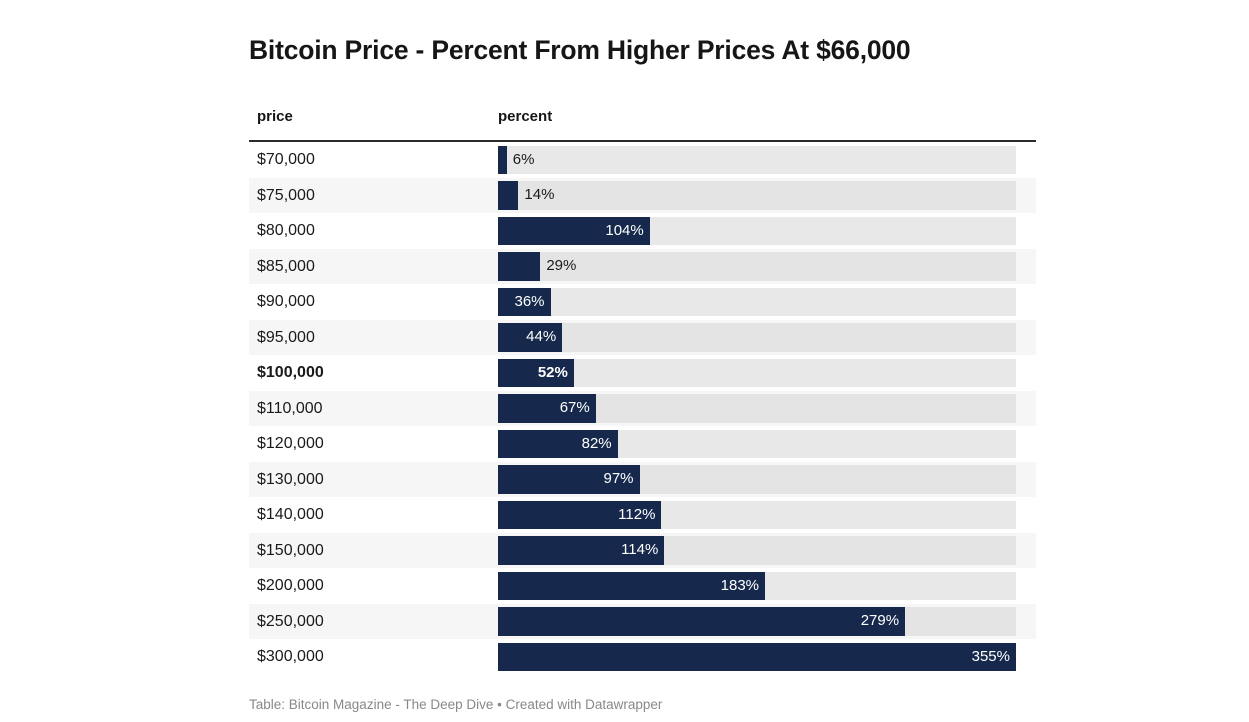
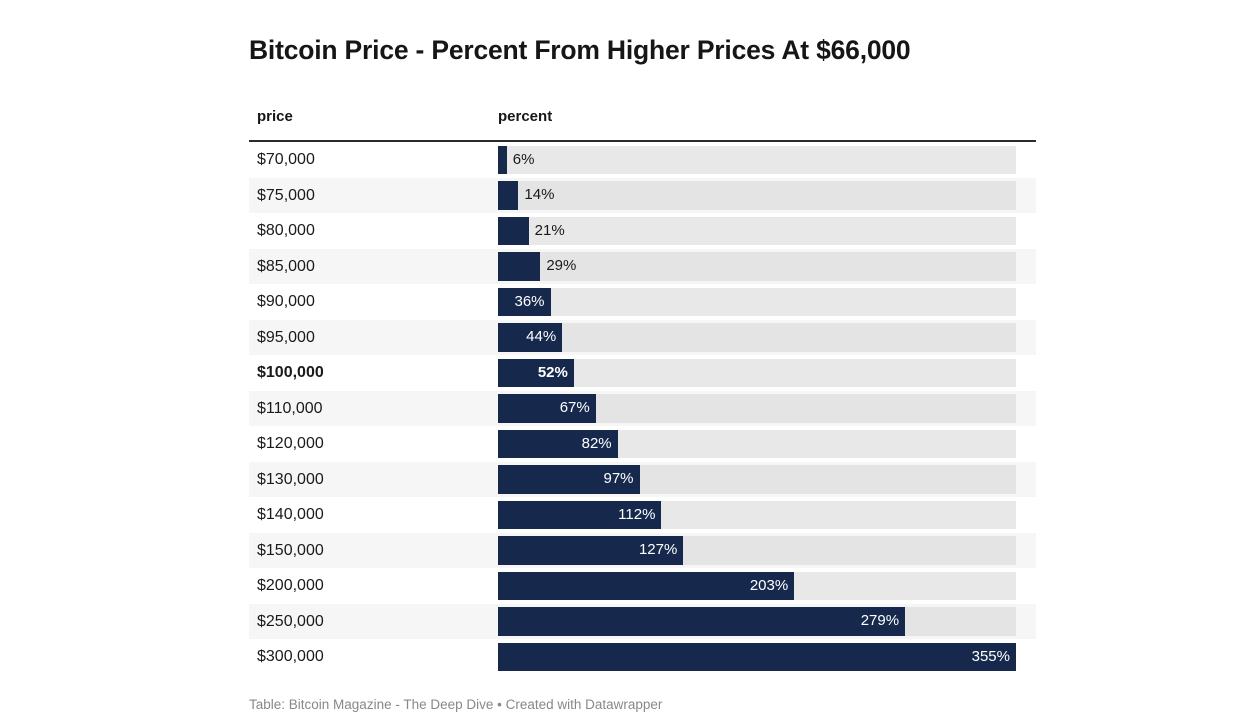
$80,000: 104% -> 21%
$150,000: 114% -> 127%
$200,000: 183% -> 203%
